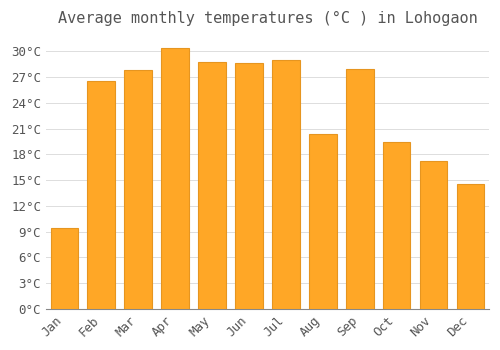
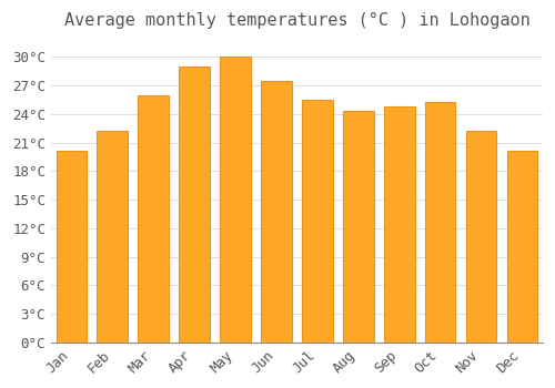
Jan: 9.4°C -> 20.2°C
Feb: 26.6°C -> 22.2°C
Mar: 27.8°C -> 26.0°C
Apr: 30.4°C -> 29.0°C
May: 28.8°C -> 30.0°C
Jun: 28.6°C -> 27.5°C
Jul: 29.0°C -> 25.5°C
Aug: 20.4°C -> 24.3°C
Sep: 28.0°C -> 24.8°C
Oct: 19.4°C -> 25.3°C
Nov: 17.2°C -> 22.2°C
Dec: 14.6°C -> 20.2°C
